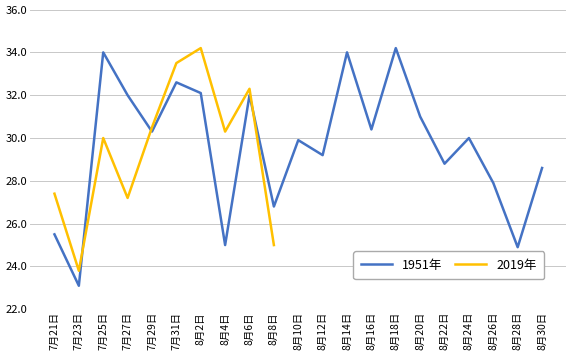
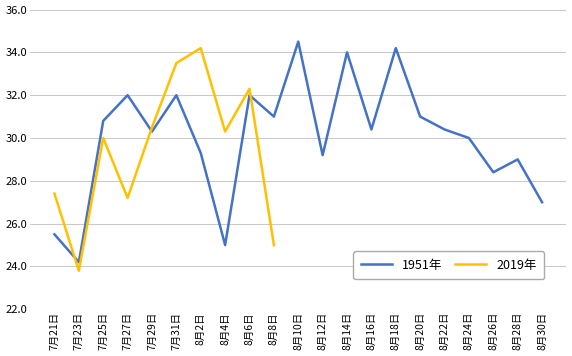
1951年/7月23日: 23.1 -> 24.2
1951年/7月25日: 34.0 -> 30.8
1951年/7月31日: 32.6 -> 32.0
1951年/8月2日: 32.1 -> 29.3
1951年/8月8日: 26.8 -> 31.0
1951年/8月10日: 29.9 -> 34.5
1951年/8月22日: 28.8 -> 30.4
1951年/8月26日: 27.9 -> 28.4
1951年/8月28日: 24.9 -> 29.0
1951年/8月30日: 28.6 -> 27.0
